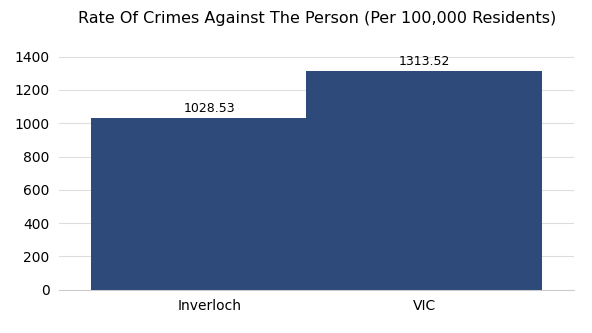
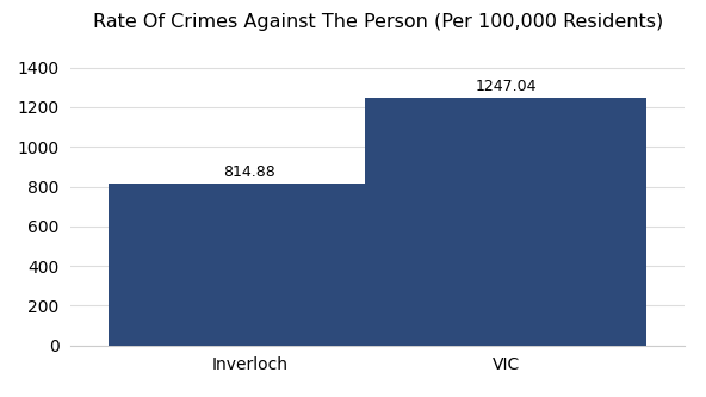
Inverloch: 1028.53 -> 814.88
VIC: 1313.52 -> 1247.04
